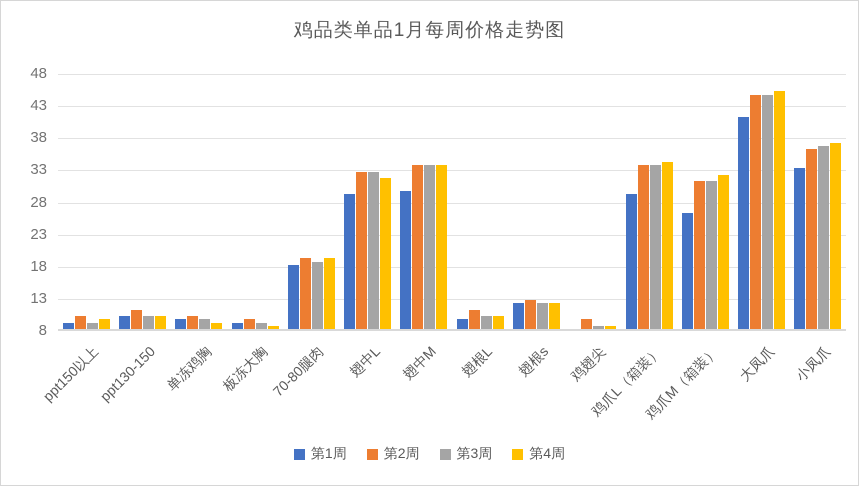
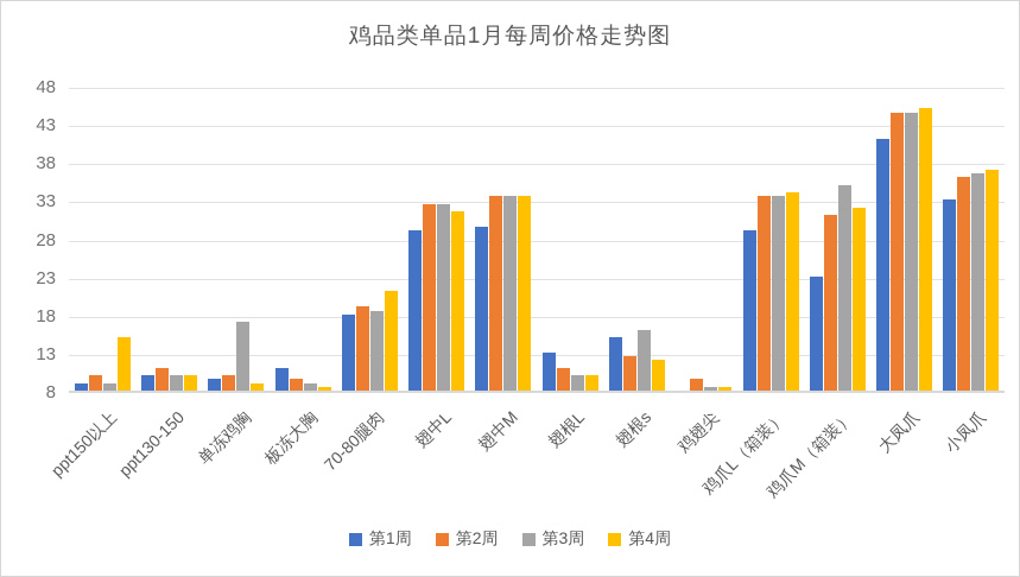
第4周/ppt150以上: 10 -> 15
第3周/单冻鸡胸: 10 -> 17
第1周/板冻大胸: 9 -> 11
第4周/70-80腿肉: 19 -> 21
第1周/翅根L: 10 -> 13
第1周/翅根s: 12 -> 15
第3周/翅根s: 12 -> 16
第1周/鸡爪M（箱装）: 26 -> 23
第3周/鸡爪M（箱装）: 31 -> 35
